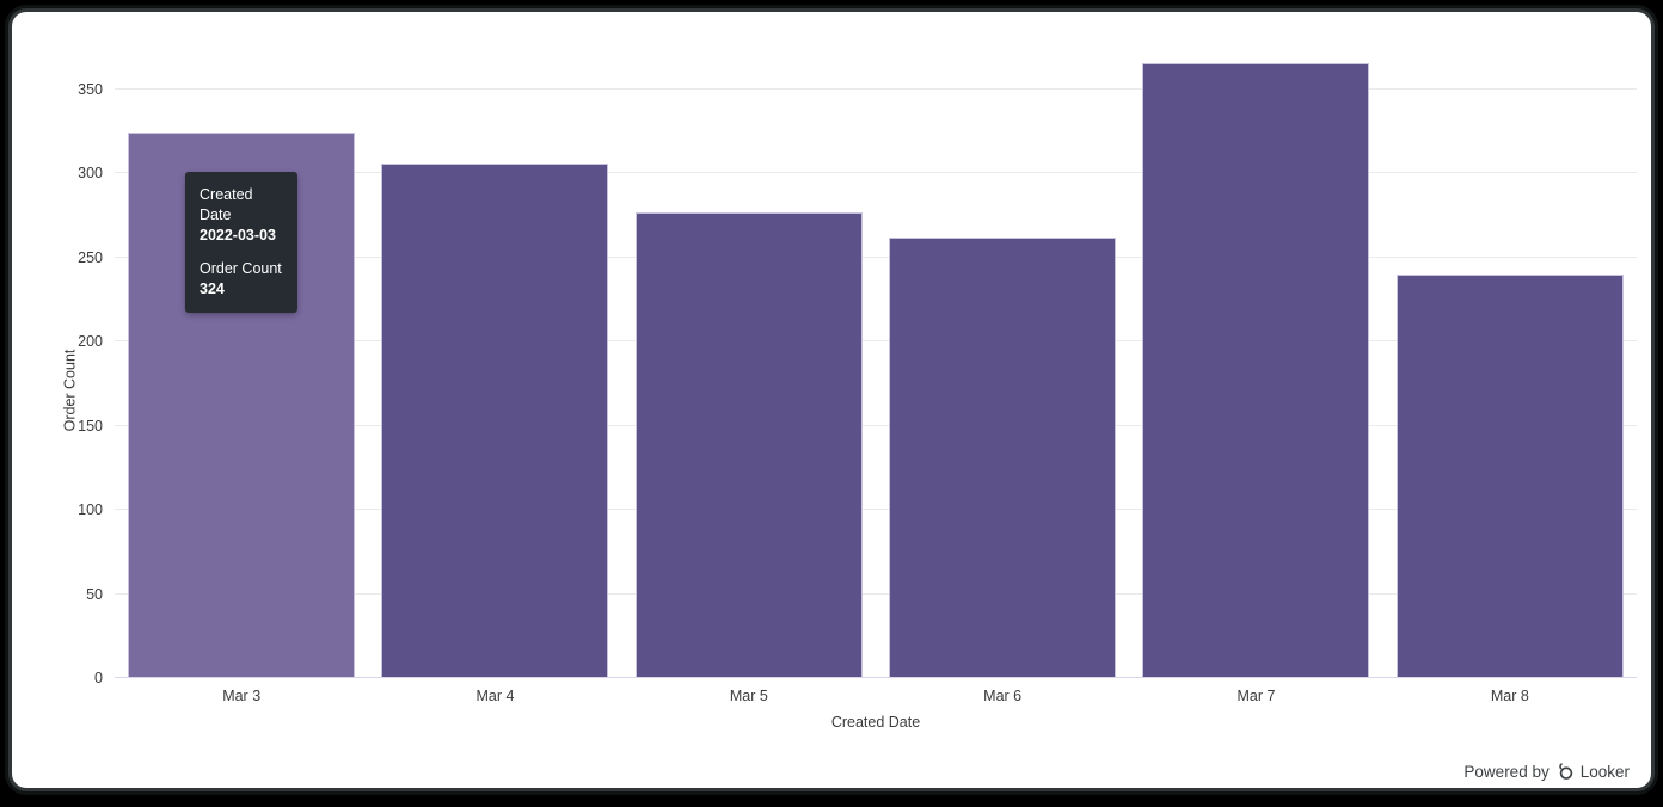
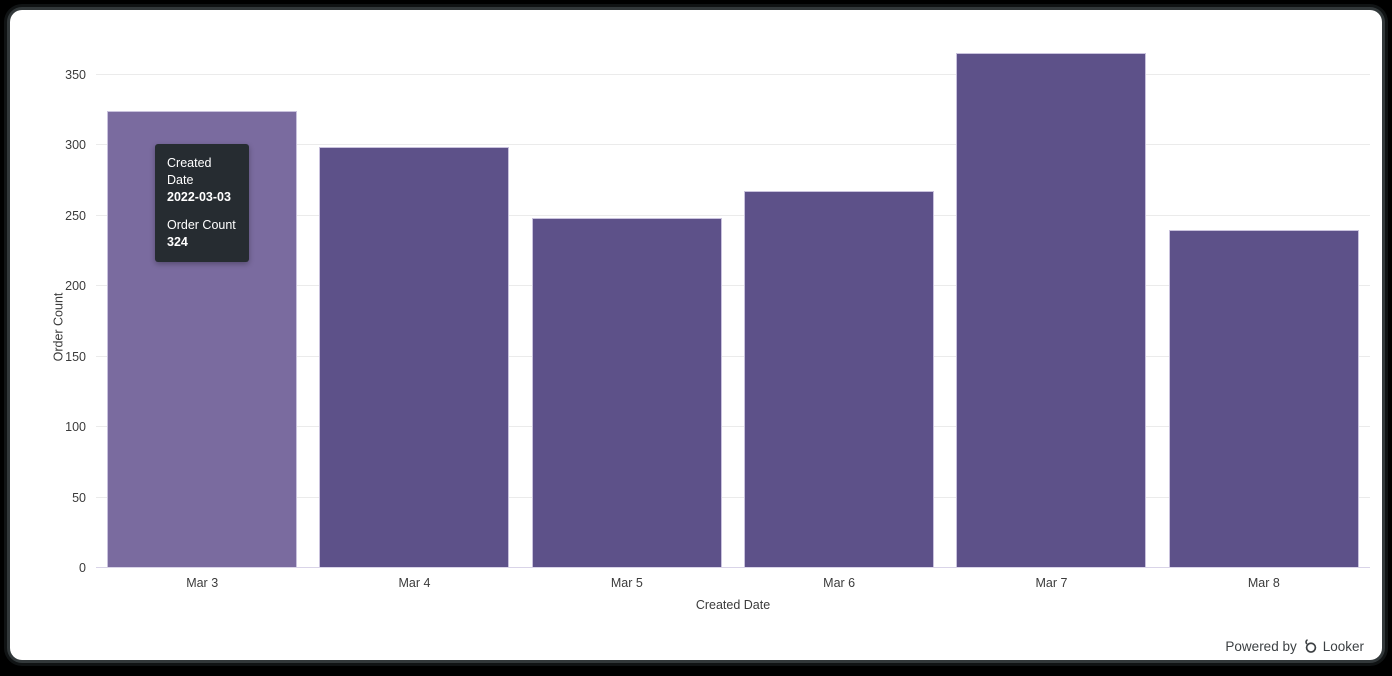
Mar 4: 305 -> 298
Mar 5: 276 -> 248
Mar 6: 261 -> 267
